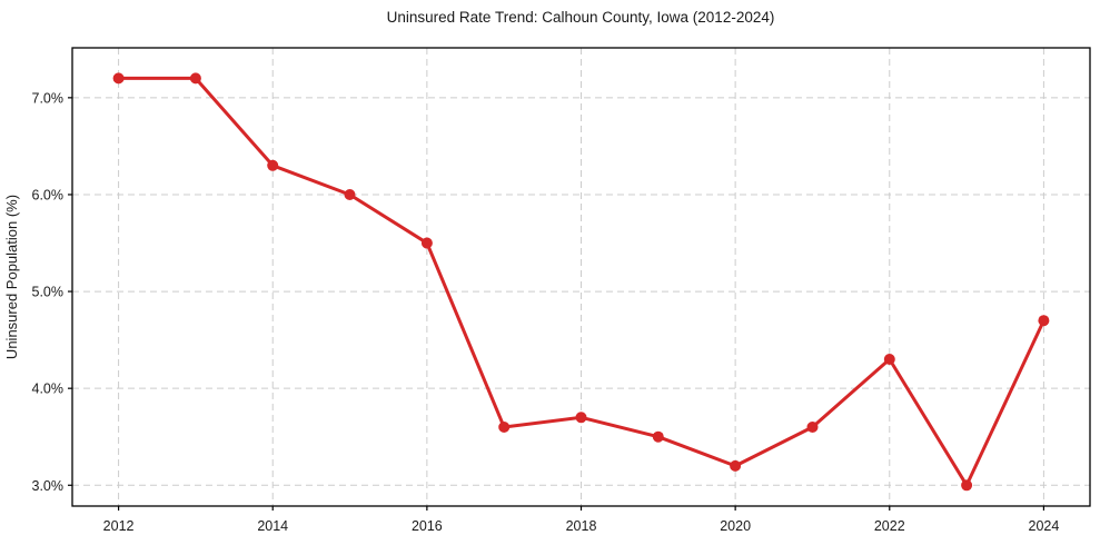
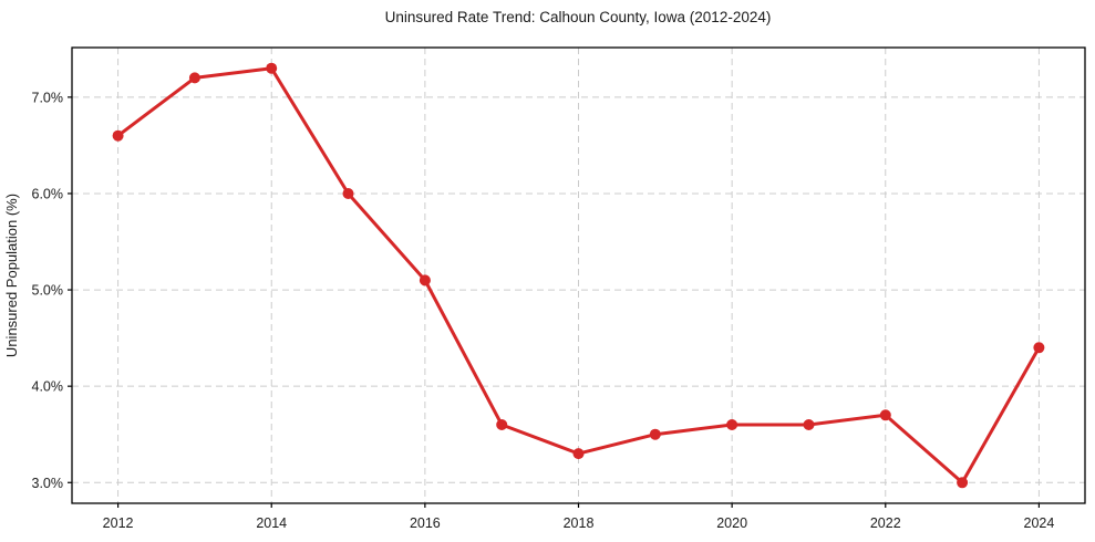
2012: 7.2% -> 6.6%
2014: 6.3% -> 7.3%
2016: 5.5% -> 5.1%
2018: 3.7% -> 3.3%
2020: 3.2% -> 3.6%
2022: 4.3% -> 3.7%
2024: 4.7% -> 4.4%
